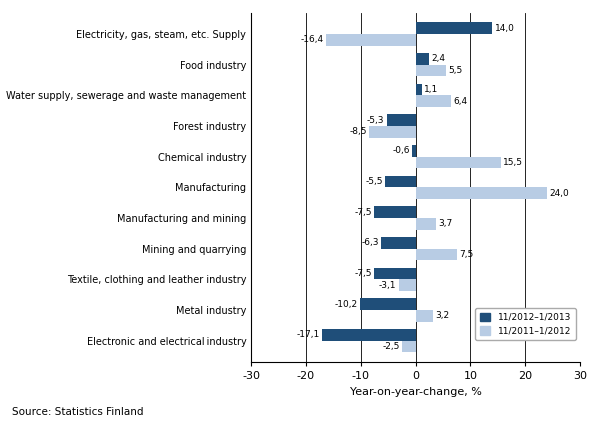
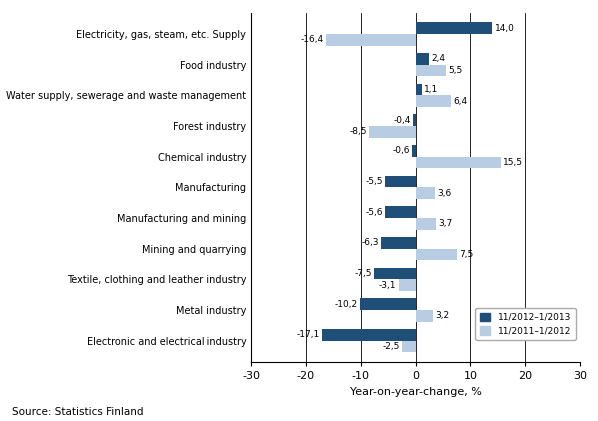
11/2012–1/2013/Forest industry: -5,3 -> -0,4
11/2011–1/2012/Manufacturing: 24,0 -> 3,6
11/2012–1/2013/Manufacturing and mining: -7,5 -> -5,6
